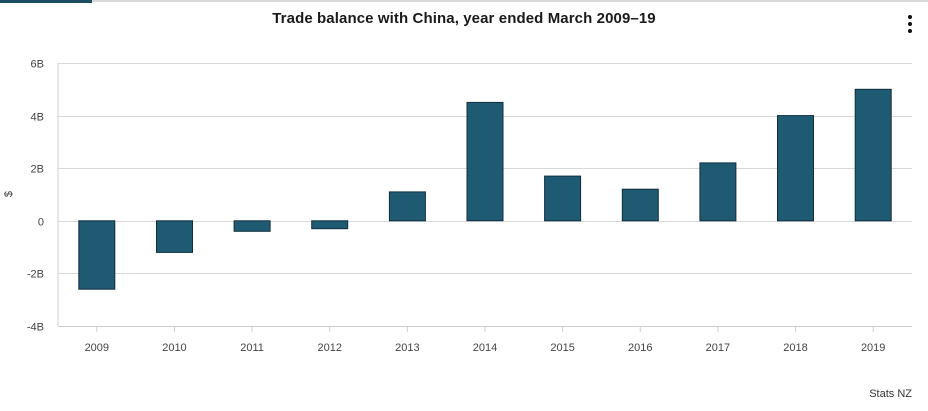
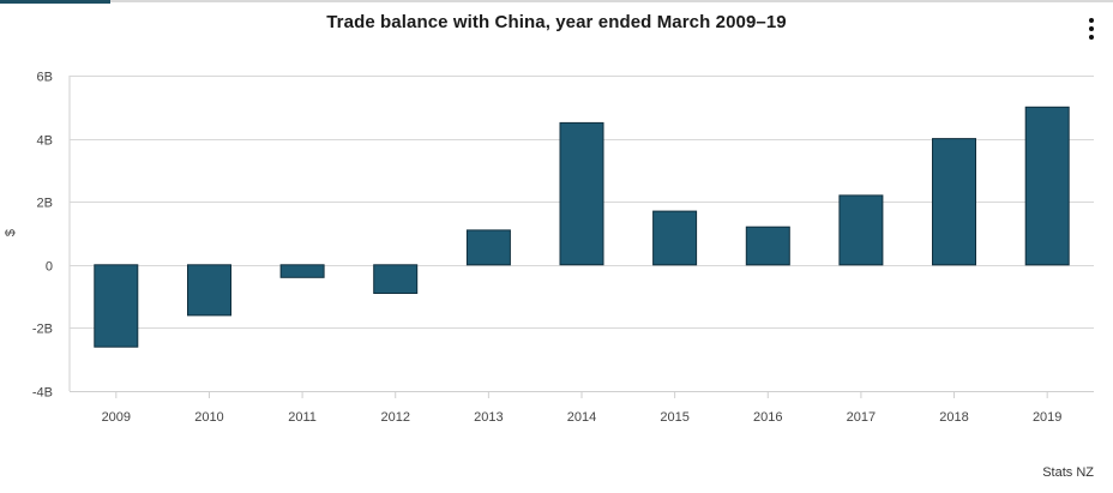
2010: -1.2B -> -1.6B
2012: -0.3B -> -0.9B
